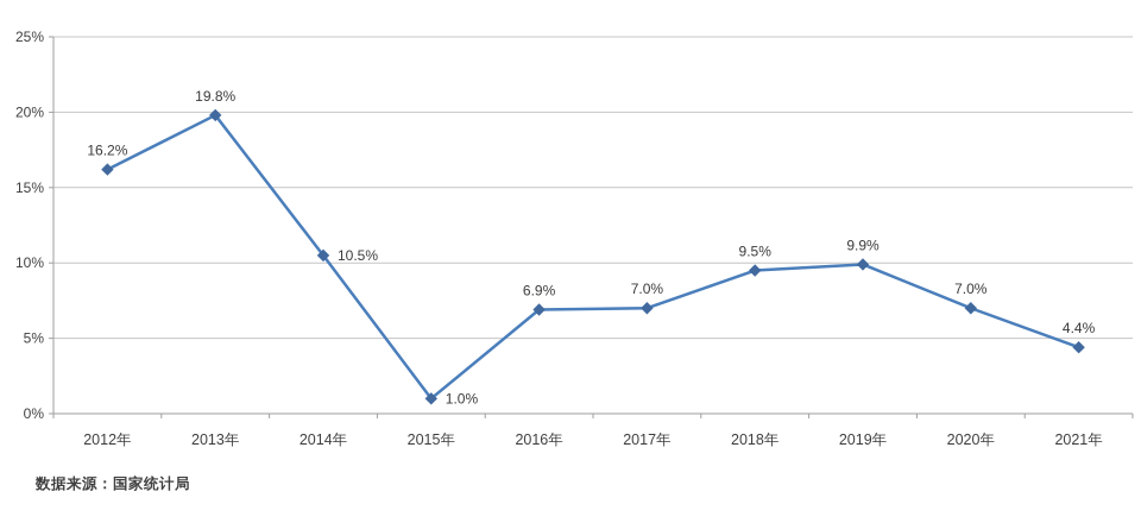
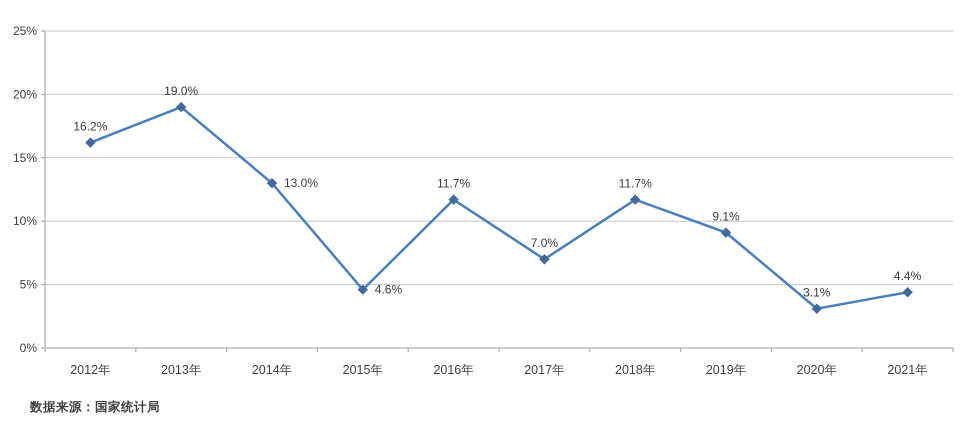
2013年: 19.8% -> 19.0%
2014年: 10.5% -> 13.0%
2015年: 1.0% -> 4.6%
2016年: 6.9% -> 11.7%
2018年: 9.5% -> 11.7%
2019年: 9.9% -> 9.1%
2020年: 7.0% -> 3.1%
